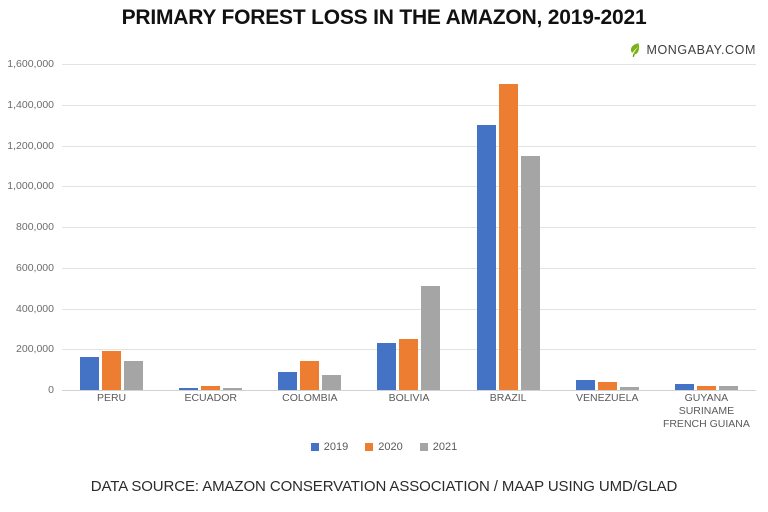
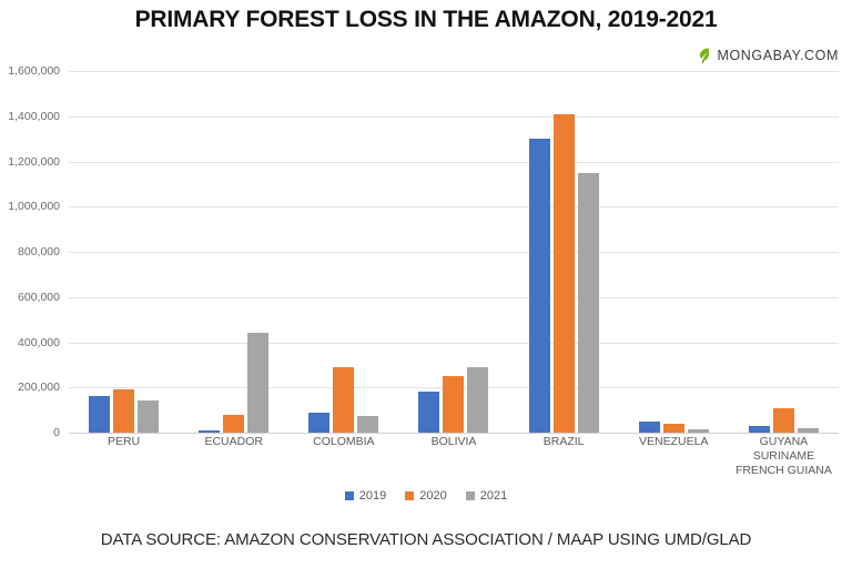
2020/ECUADOR: 20000 -> 80000
2021/ECUADOR: 10000 -> 440000
2020/COLOMBIA: 140000 -> 290000
2019/BOLIVIA: 230000 -> 180000
2021/BOLIVIA: 510000 -> 290000
2020/BRAZIL: 1500000 -> 1410000
2020/GUYANA SURINAME FRENCH GUIANA: 20000 -> 110000
